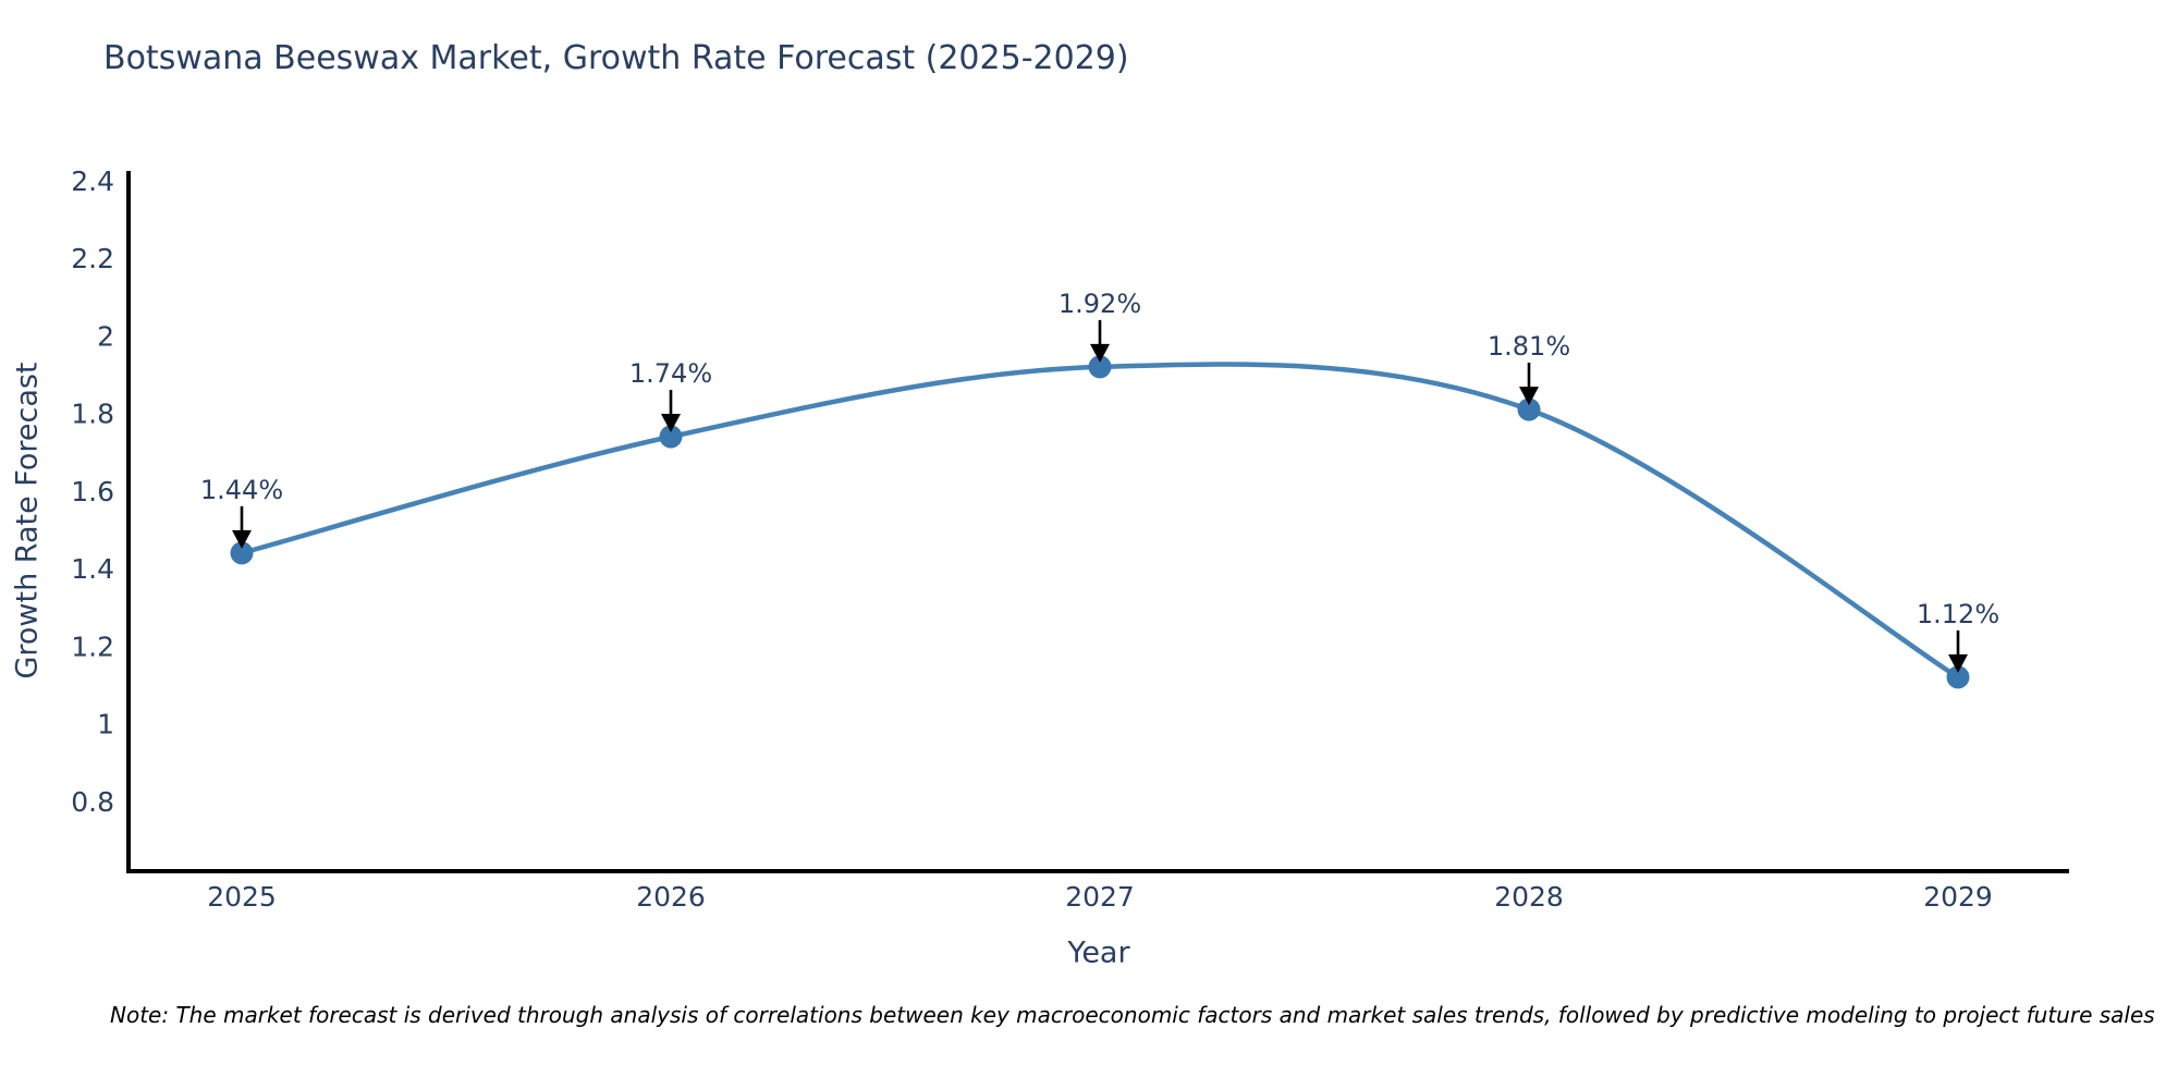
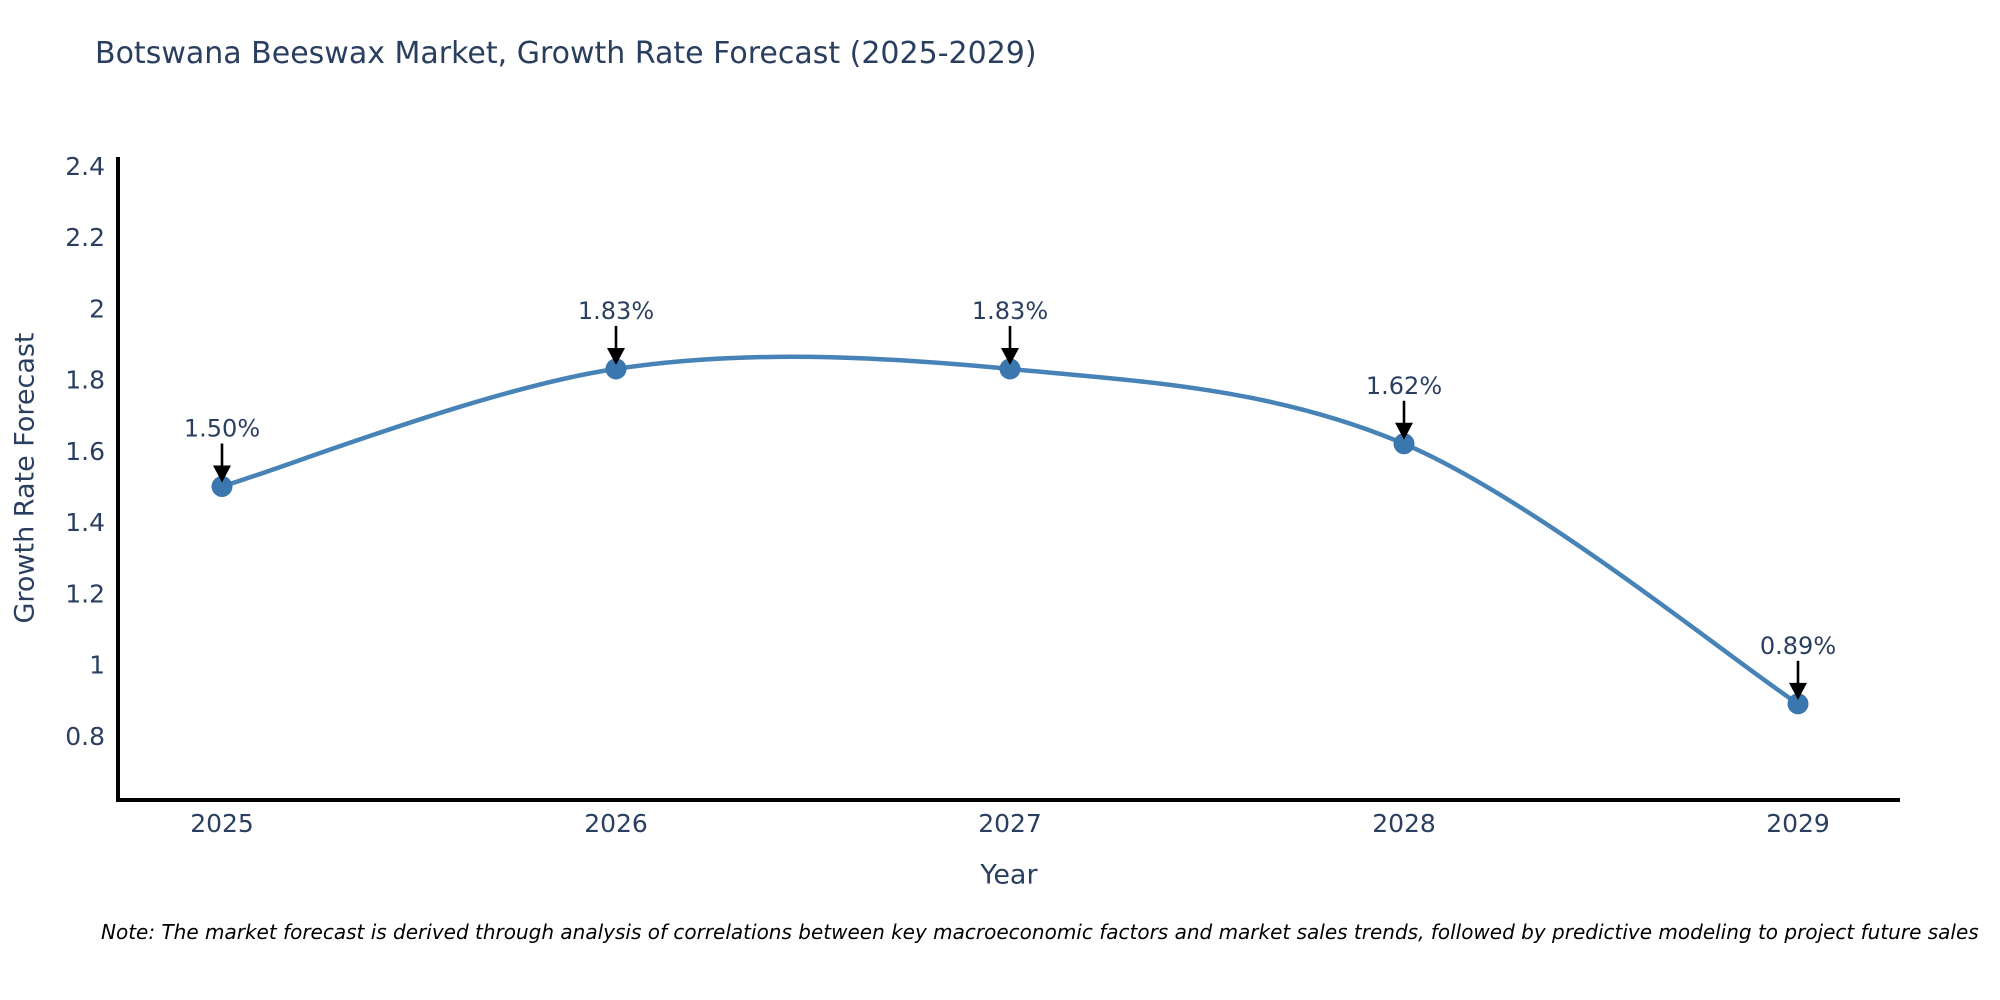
2025: 1.44% -> 1.50%
2026: 1.74% -> 1.83%
2027: 1.92% -> 1.83%
2028: 1.81% -> 1.62%
2029: 1.12% -> 0.89%
